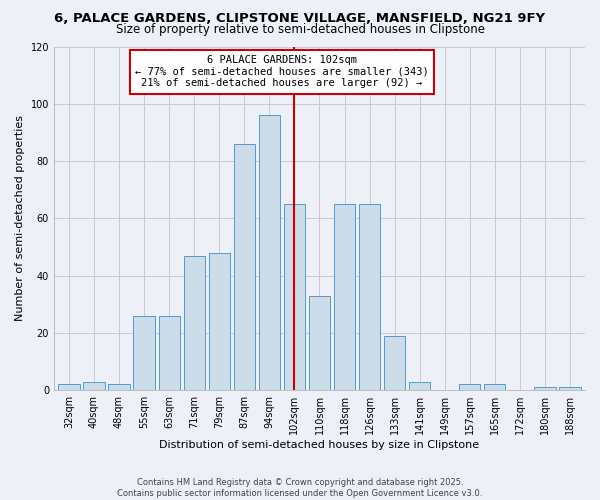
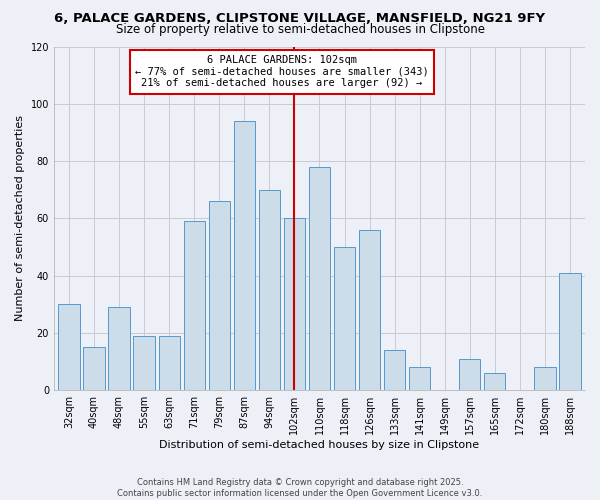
32sqm: 2 -> 30
40sqm: 3 -> 15
48sqm: 2 -> 29
55sqm: 26 -> 19
63sqm: 26 -> 19
71sqm: 47 -> 59
79sqm: 48 -> 66
87sqm: 86 -> 94
94sqm: 96 -> 70
102sqm: 65 -> 60
110sqm: 33 -> 78
118sqm: 65 -> 50
126sqm: 65 -> 56
133sqm: 19 -> 14
141sqm: 3 -> 8
157sqm: 2 -> 11
165sqm: 2 -> 6
180sqm: 1 -> 8
188sqm: 1 -> 41
